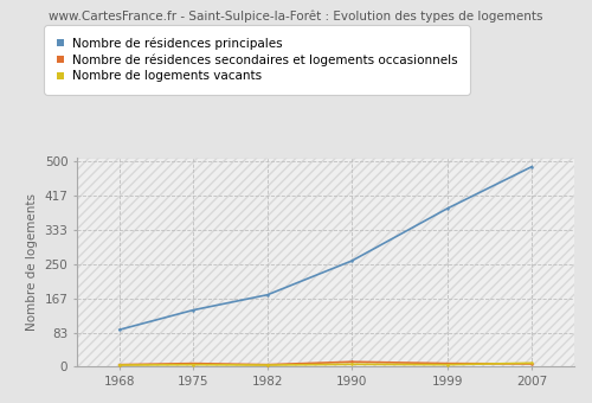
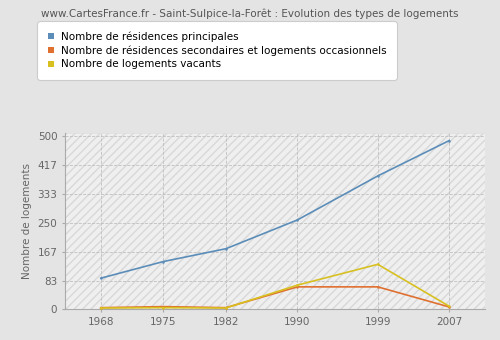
Nombre de résidences secondaires et logements occasionnels/1990: 12 -> 65
Nombre de logements vacants/1990: 6 -> 70
Nombre de résidences secondaires et logements occasionnels/1999: 8 -> 65
Nombre de logements vacants/1999: 5 -> 130
